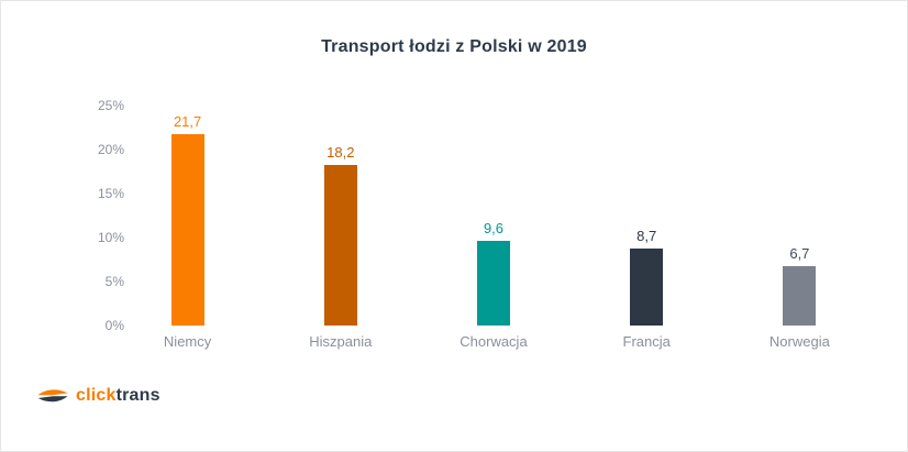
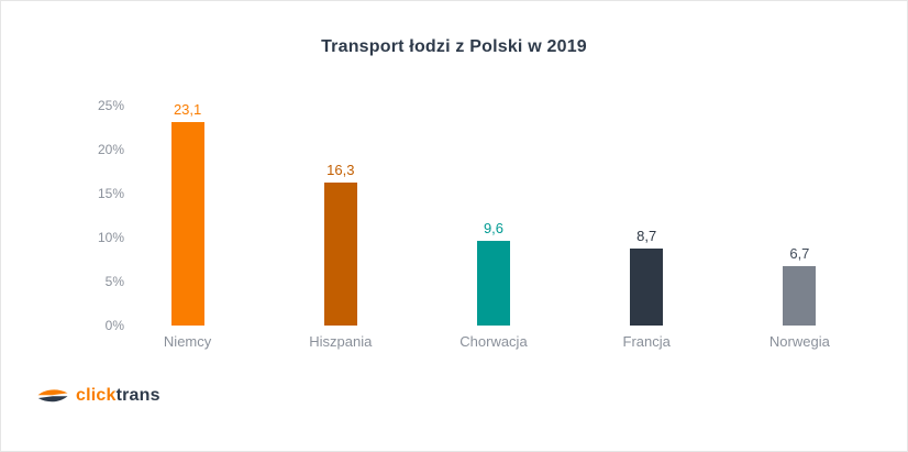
Niemcy: 21,7 -> 23,1
Hiszpania: 18,2 -> 16,3
